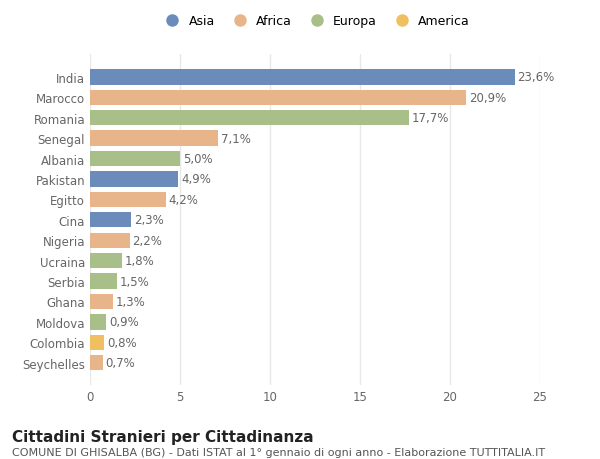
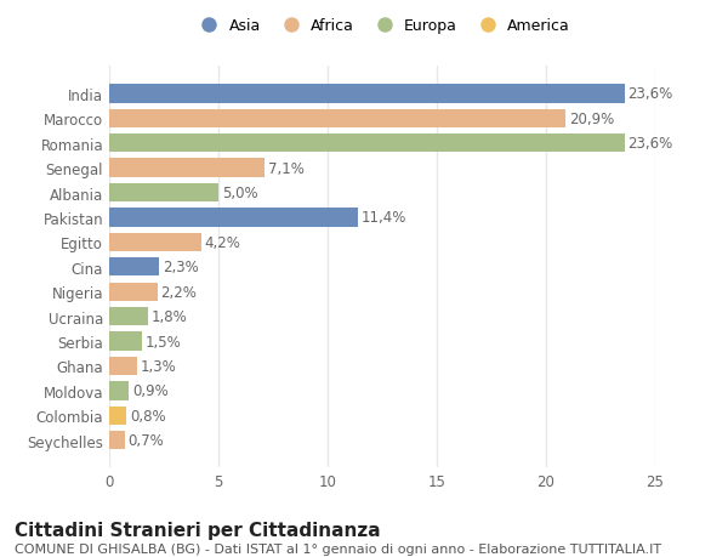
Romania: 17,7% -> 23,6%
Pakistan: 4,9% -> 11,4%
